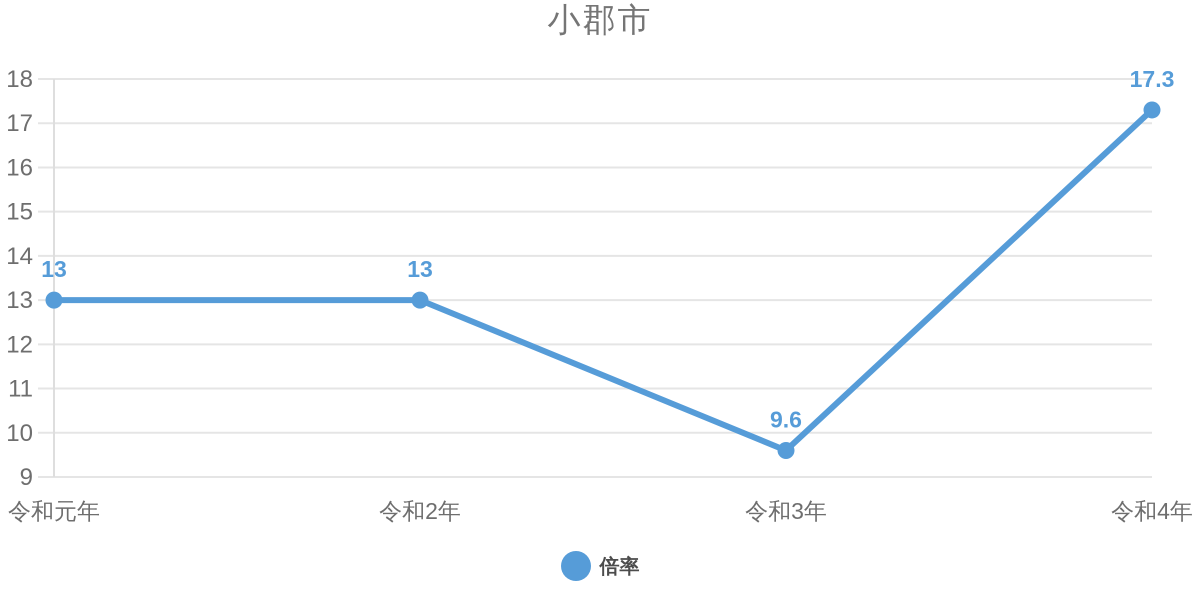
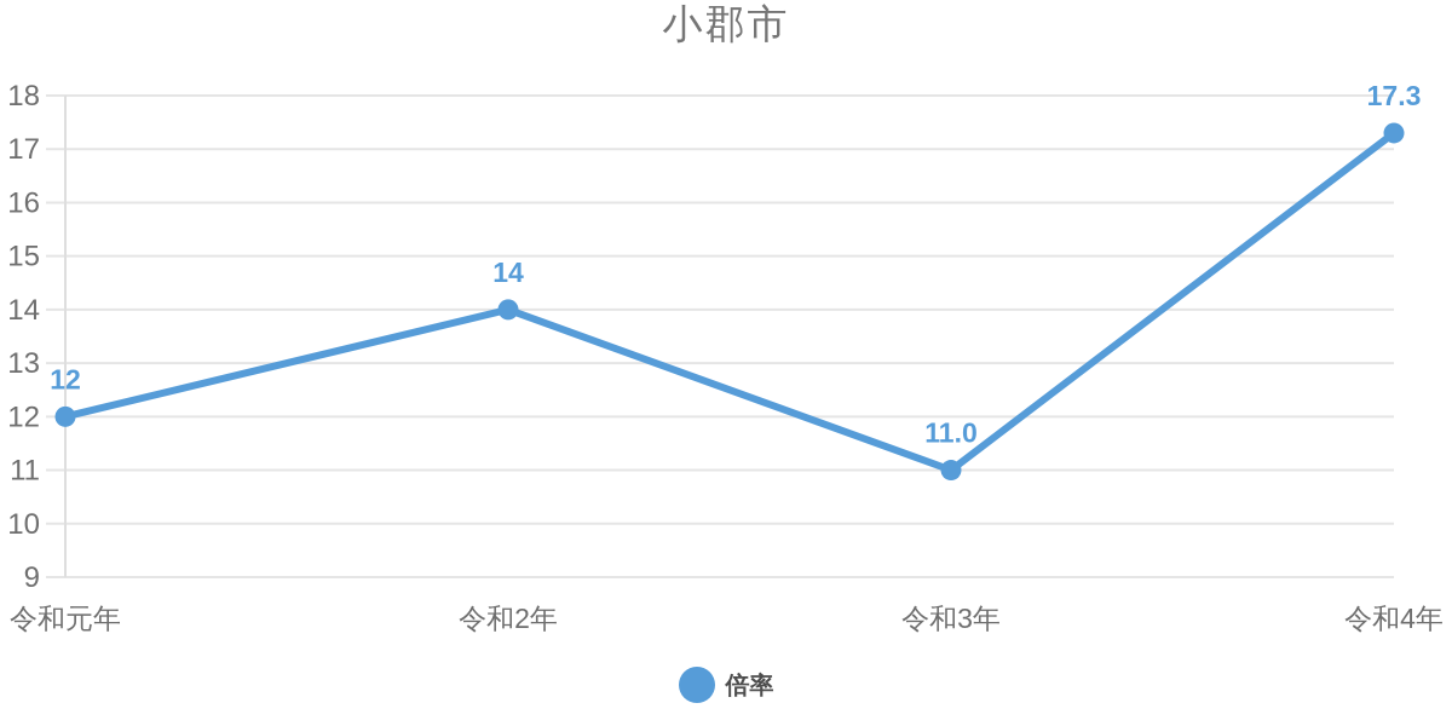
令和元年: 13 -> 12
令和2年: 13 -> 14
令和3年: 9.6 -> 11.0
